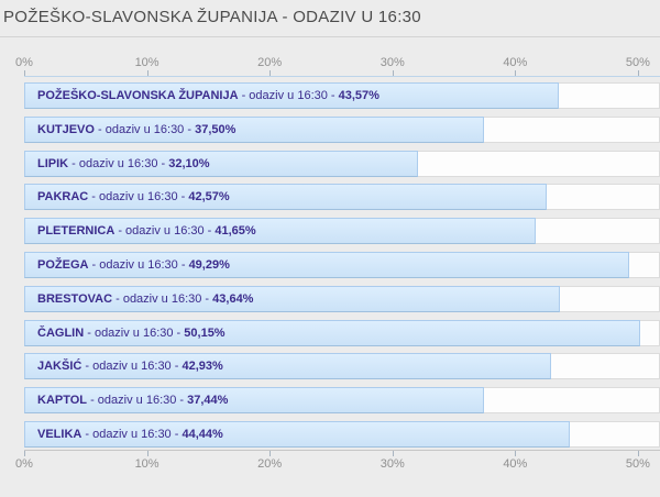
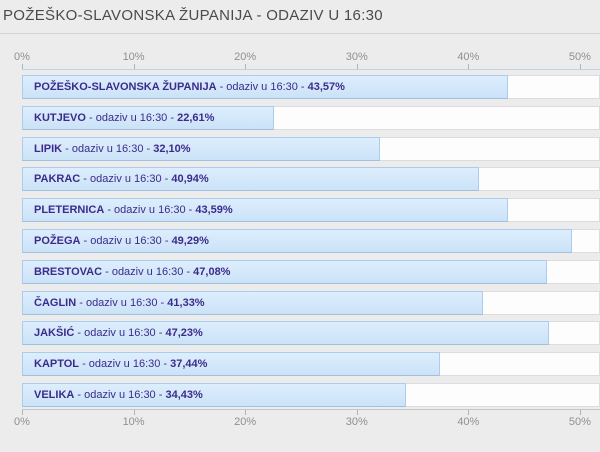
KUTJEVO: 37,50% -> 22,61%
PAKRAC: 42,57% -> 40,94%
PLETERNICA: 41,65% -> 43,59%
BRESTOVAC: 43,64% -> 47,08%
ČAGLIN: 50,15% -> 41,33%
JAKŠIĆ: 42,93% -> 47,23%
VELIKA: 44,44% -> 34,43%
